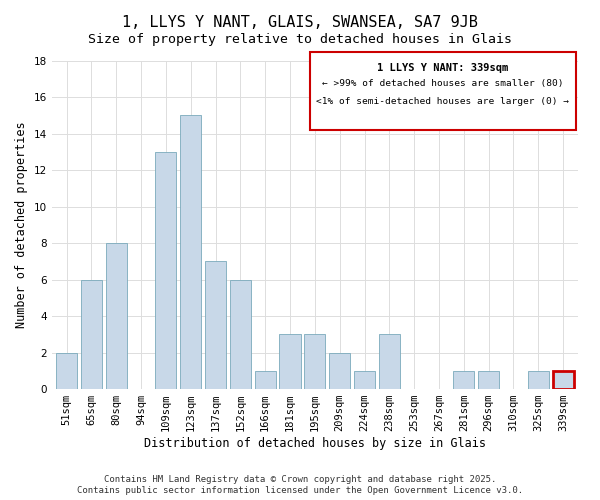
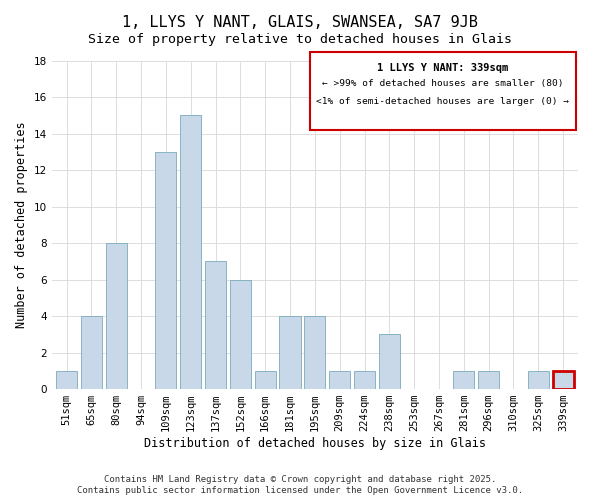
51sqm: 2 -> 1
65sqm: 6 -> 4
181sqm: 3 -> 4
195sqm: 3 -> 4
209sqm: 2 -> 1
